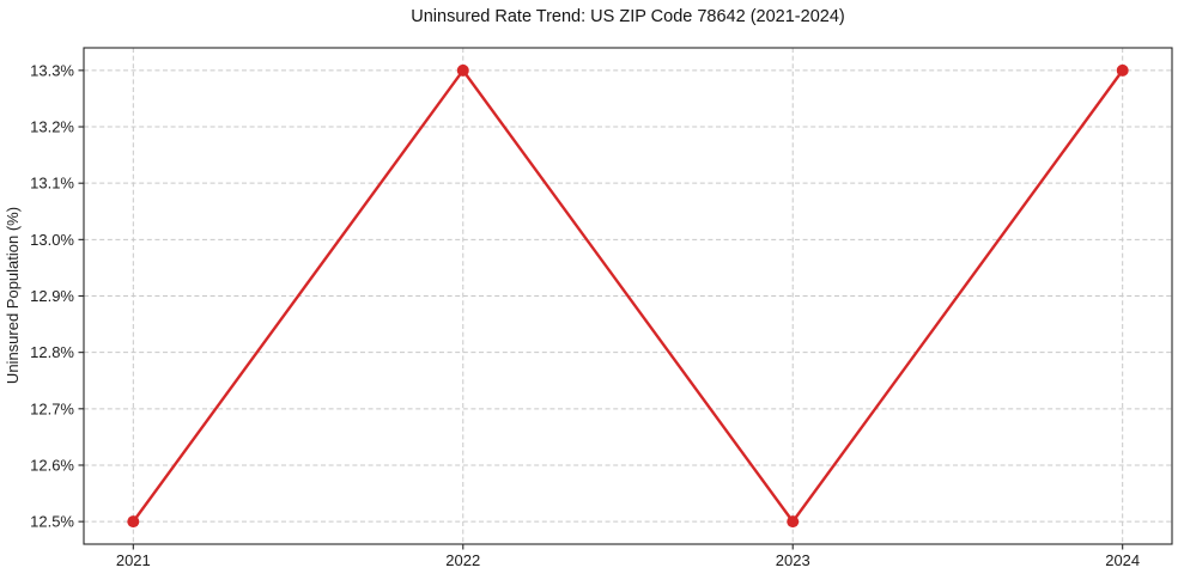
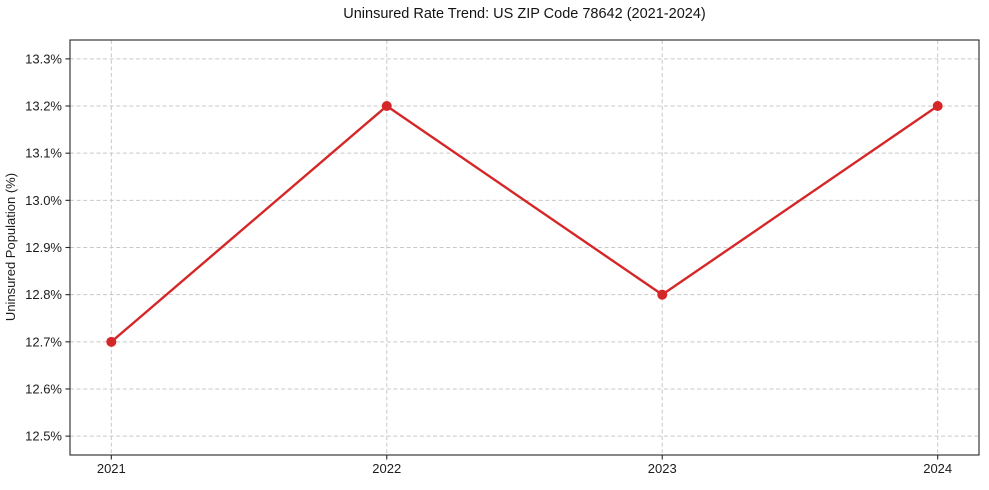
2021: 12.5% -> 12.7%
2022: 13.3% -> 13.2%
2023: 12.5% -> 12.8%
2024: 13.3% -> 13.2%
